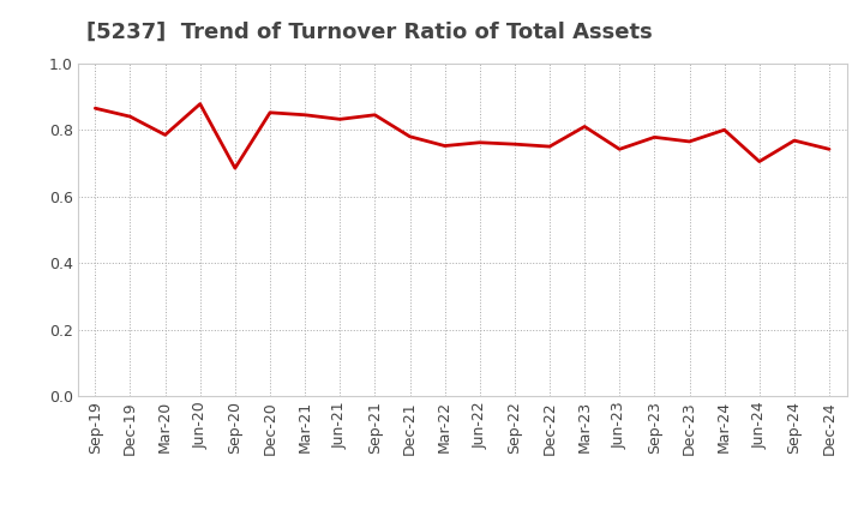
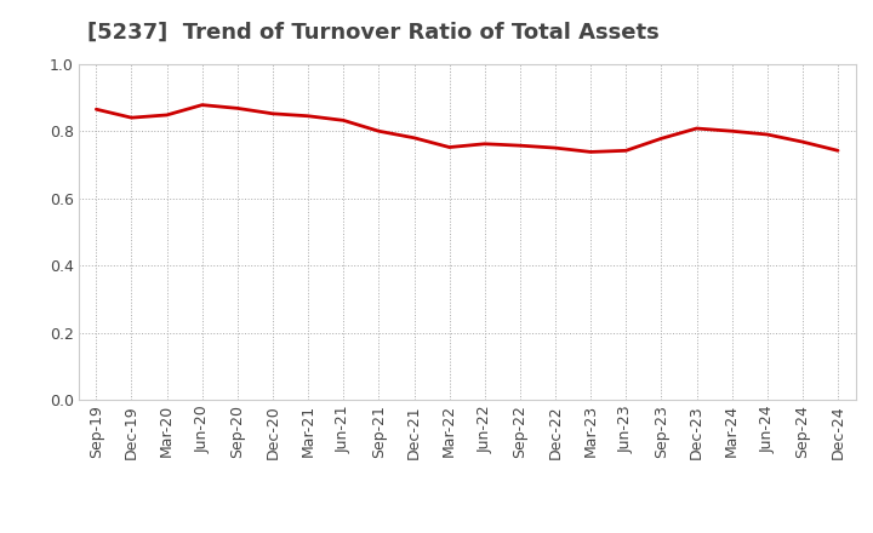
Mar-20: 0.785 -> 0.848
Sep-20: 0.685 -> 0.868
Sep-21: 0.845 -> 0.800
Mar-23: 0.810 -> 0.738
Dec-23: 0.765 -> 0.808
Jun-24: 0.705 -> 0.790
